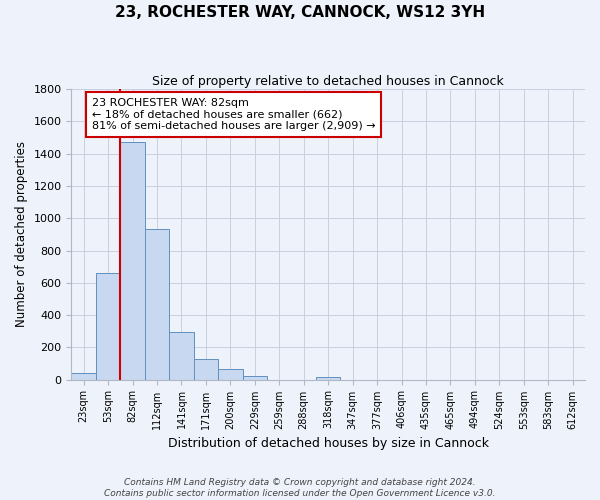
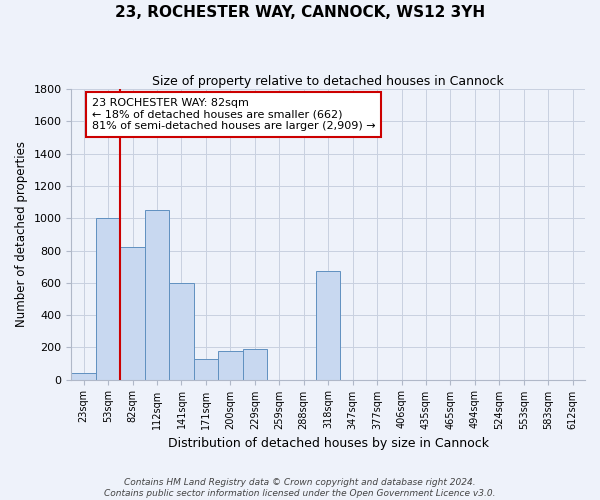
53sqm: 660 -> 1000
82sqm: 1470 -> 820
112sqm: 940 -> 1050
141sqm: 300 -> 600
200sqm: 60 -> 180
229sqm: 20 -> 190
318sqm: 20 -> 670
